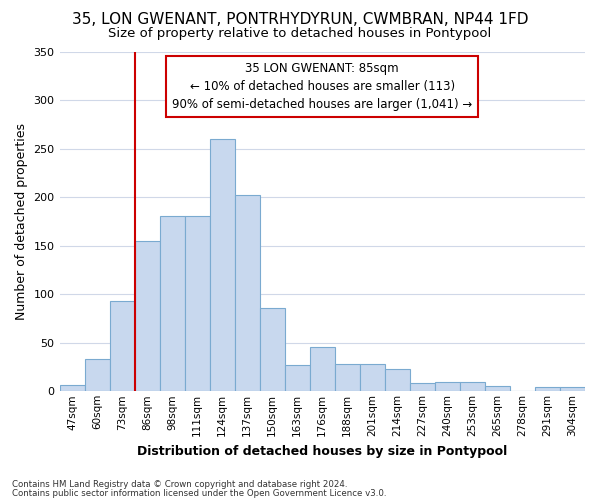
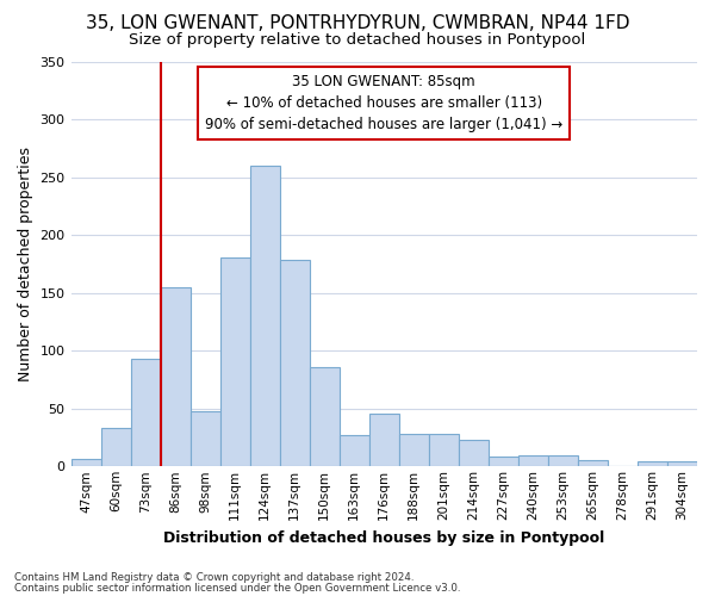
98sqm: 181 -> 48
137sqm: 202 -> 178
